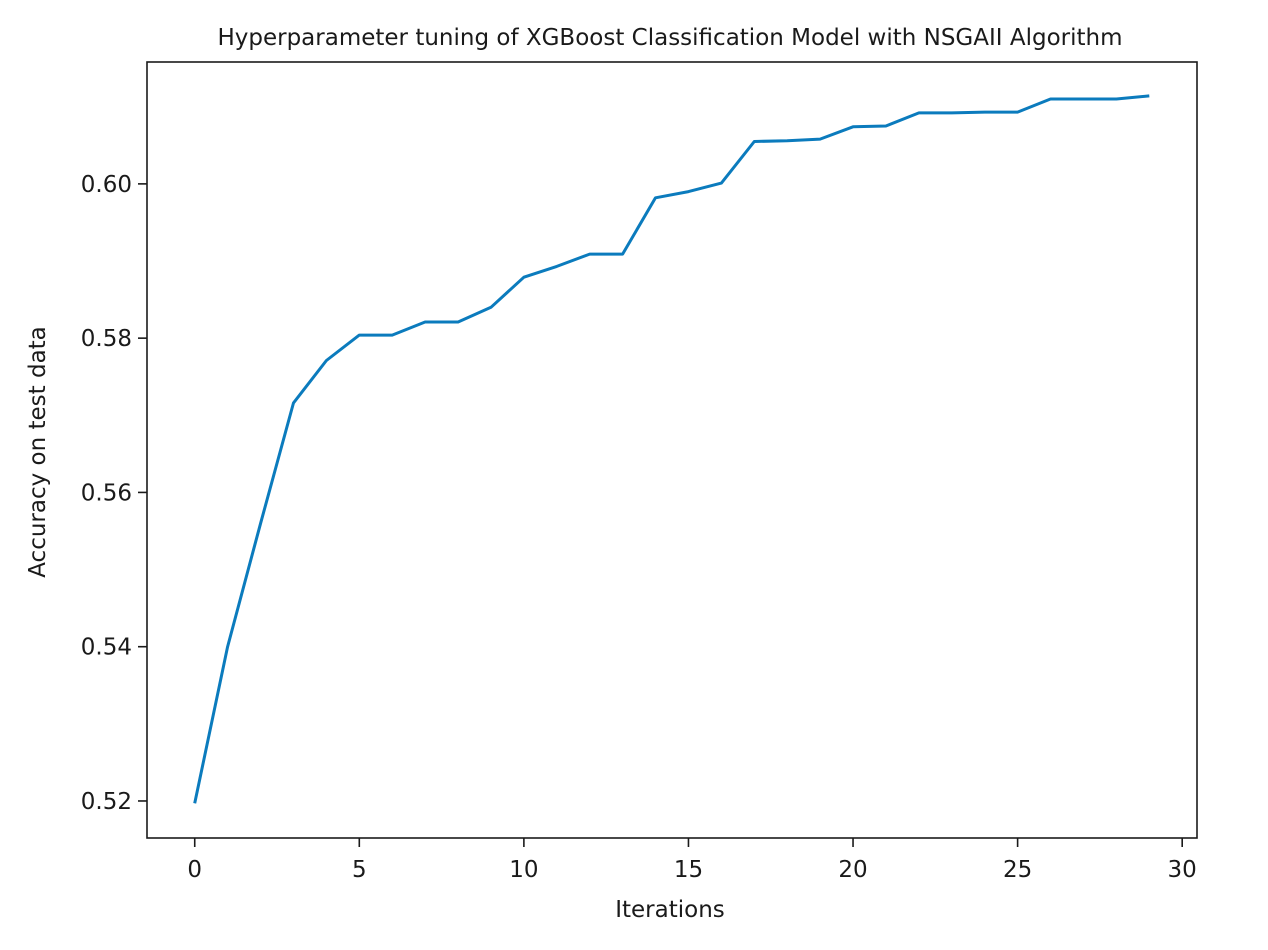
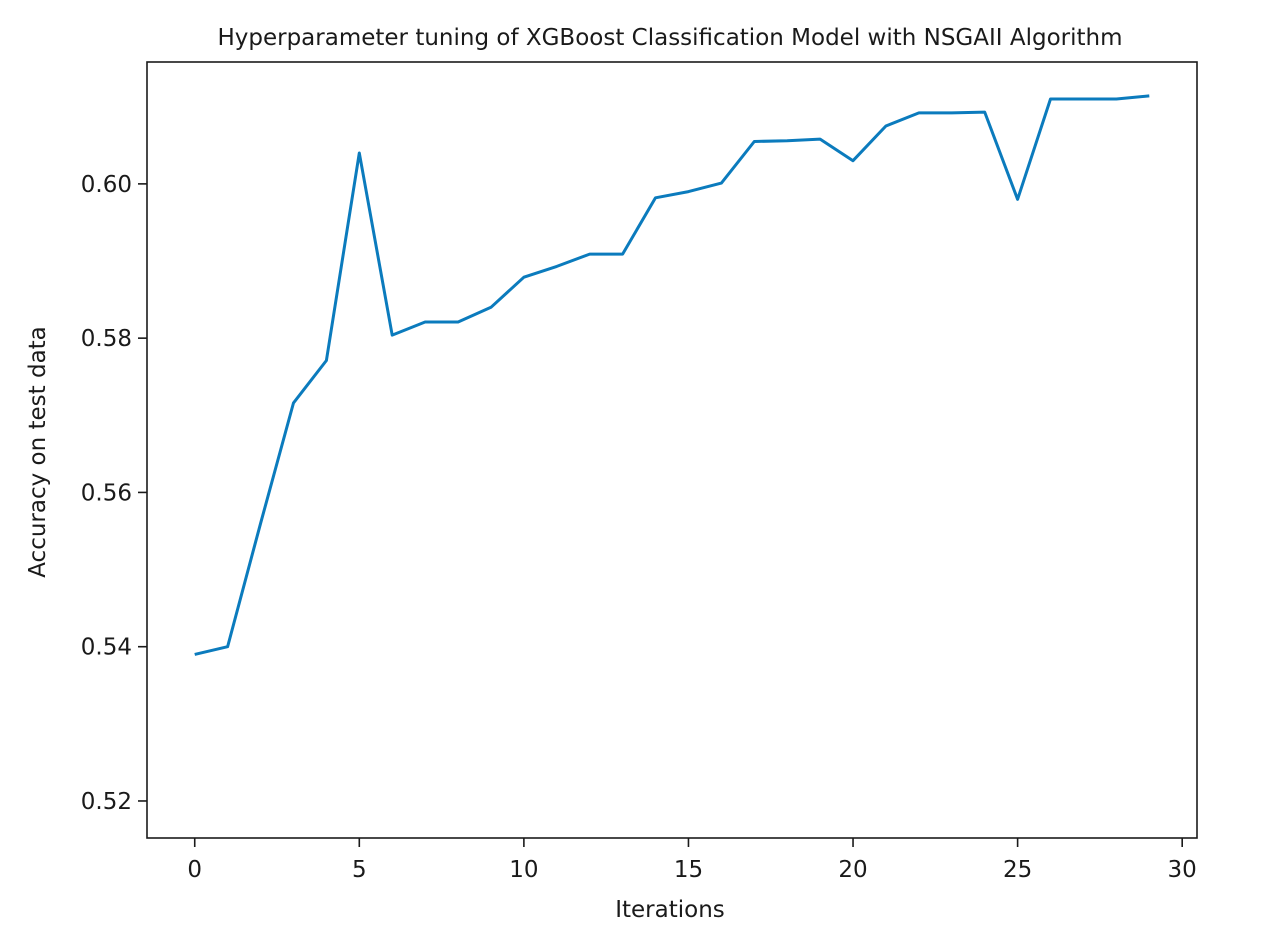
0: 0.520 -> 0.539
5: 0.580 -> 0.604
20: 0.607 -> 0.603
25: 0.609 -> 0.598
